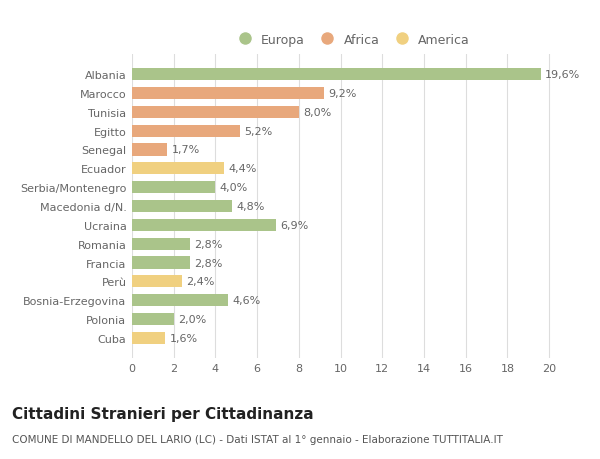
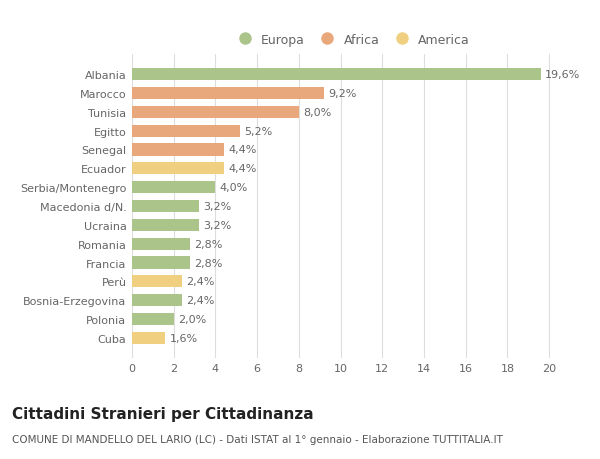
Senegal: 1,7% -> 4,4%
Macedonia d/N.: 4,8% -> 3,2%
Ucraina: 6,9% -> 3,2%
Bosnia-Erzegovina: 4,6% -> 2,4%
